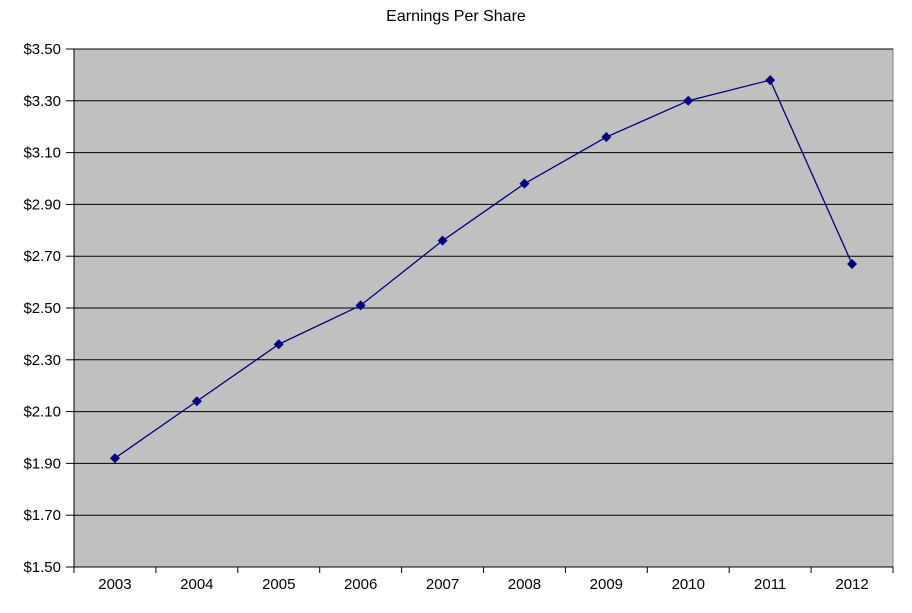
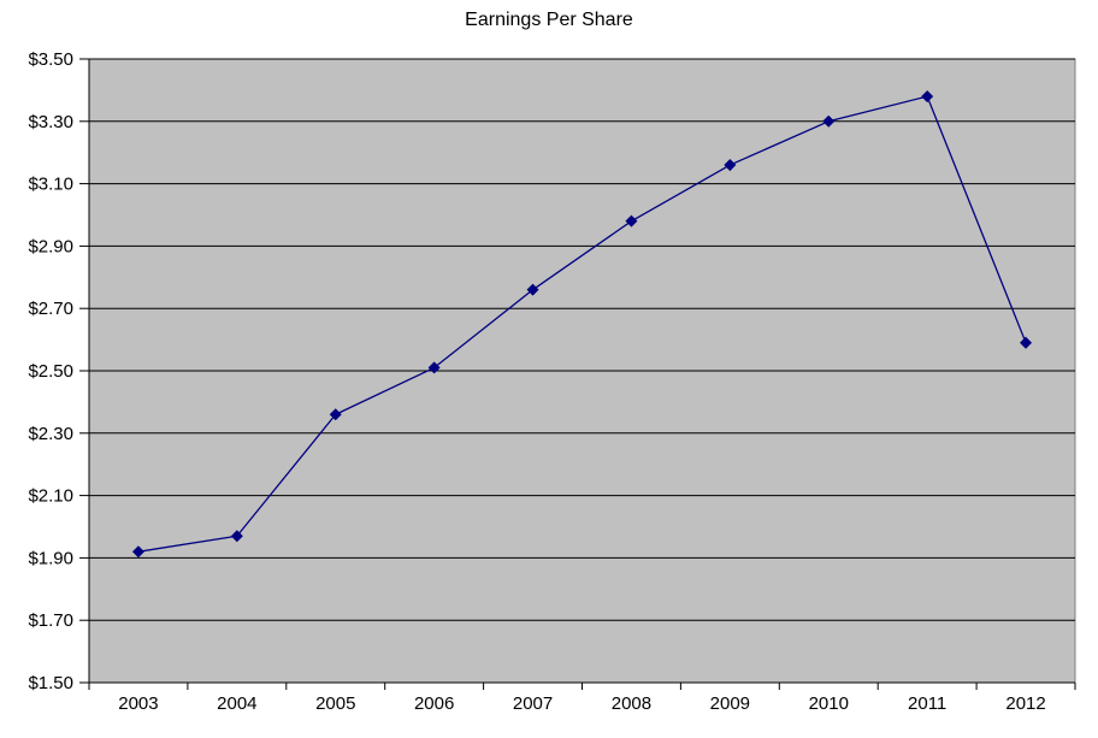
2004: $2.14 -> $1.97
2012: $2.67 -> $2.59
